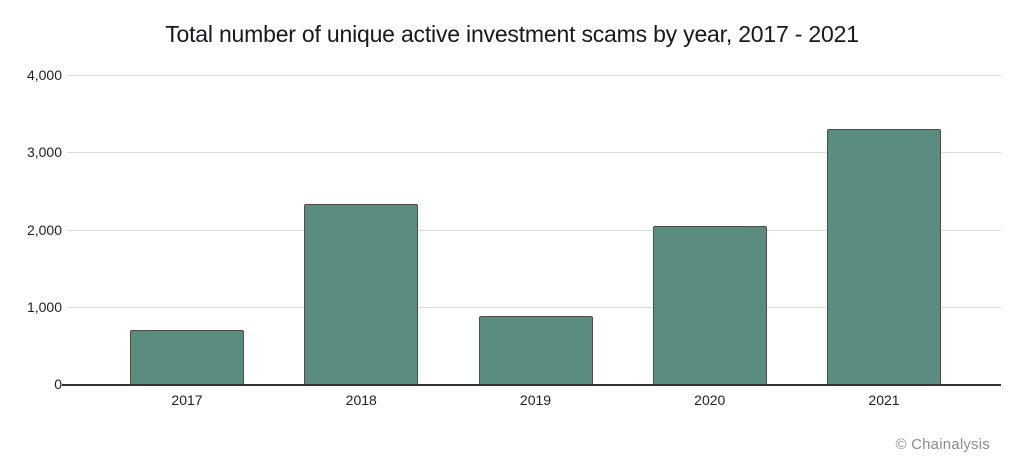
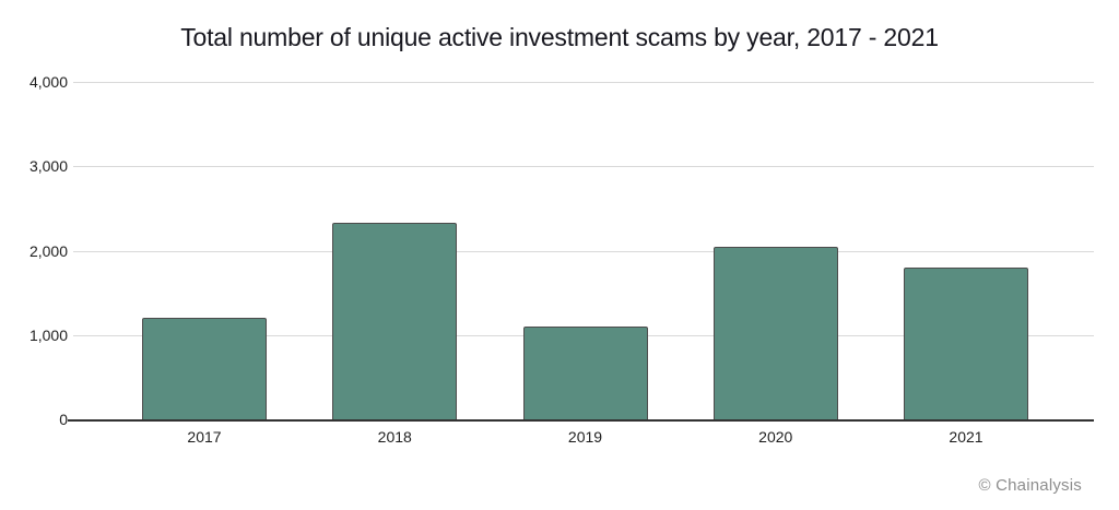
2017: 700 -> 1200
2019: 900 -> 1100
2021: 3300 -> 1800
